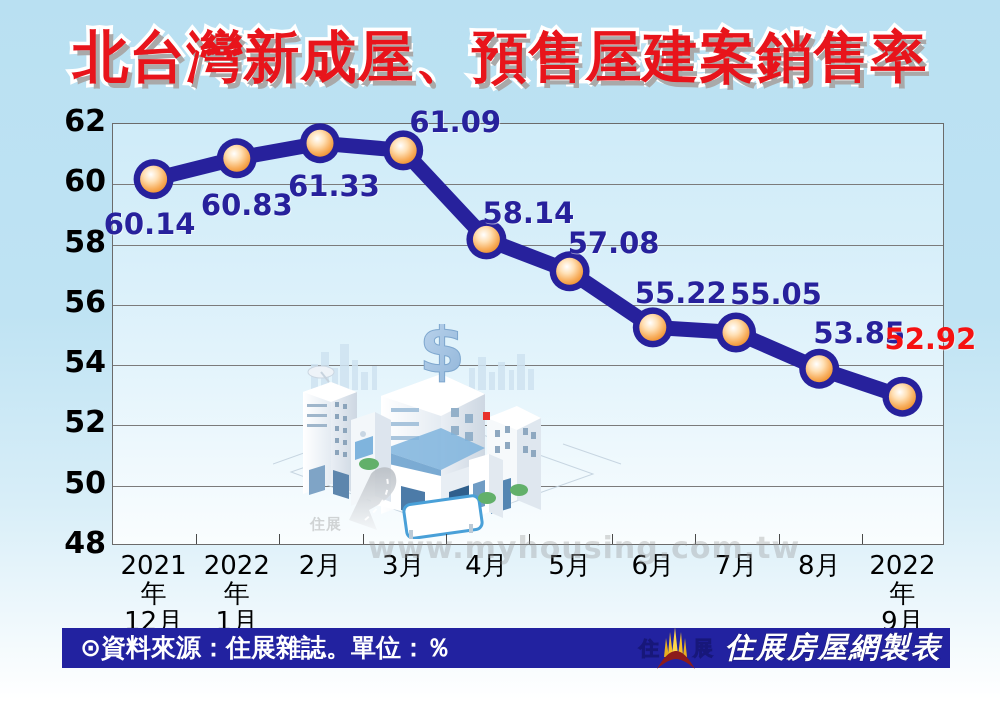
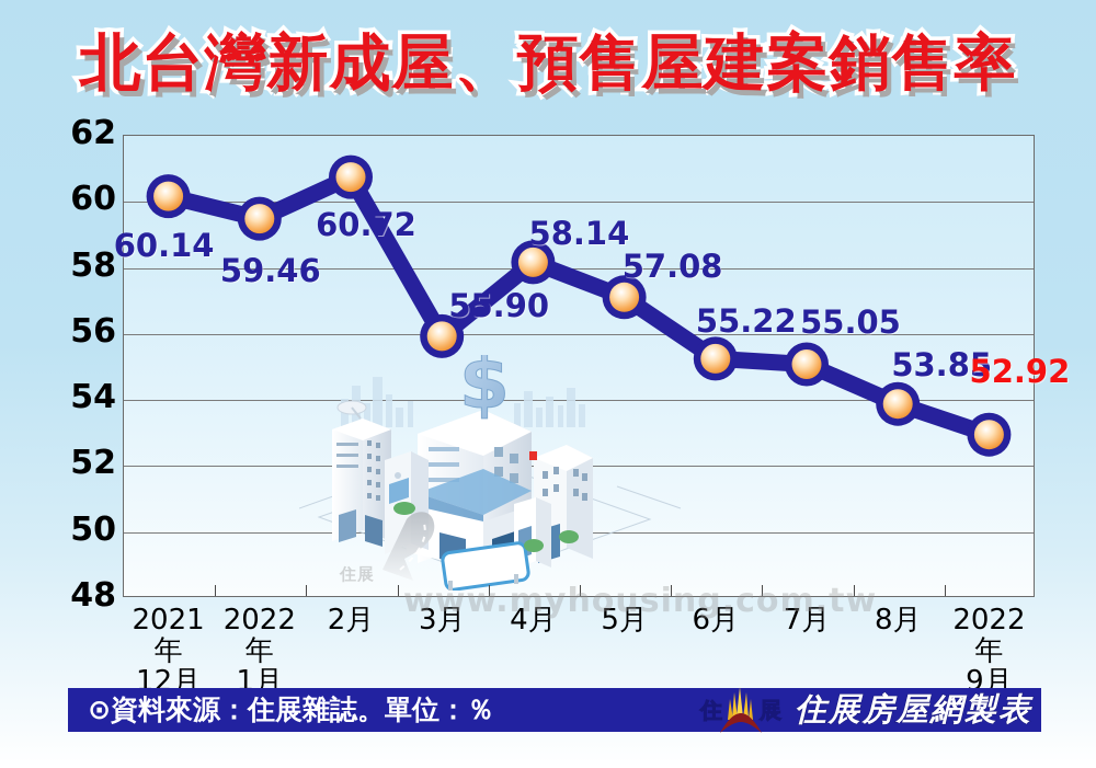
2022年 1月: 60.83 -> 59.46
2月: 61.33 -> 60.72
3月: 61.09 -> 55.90
